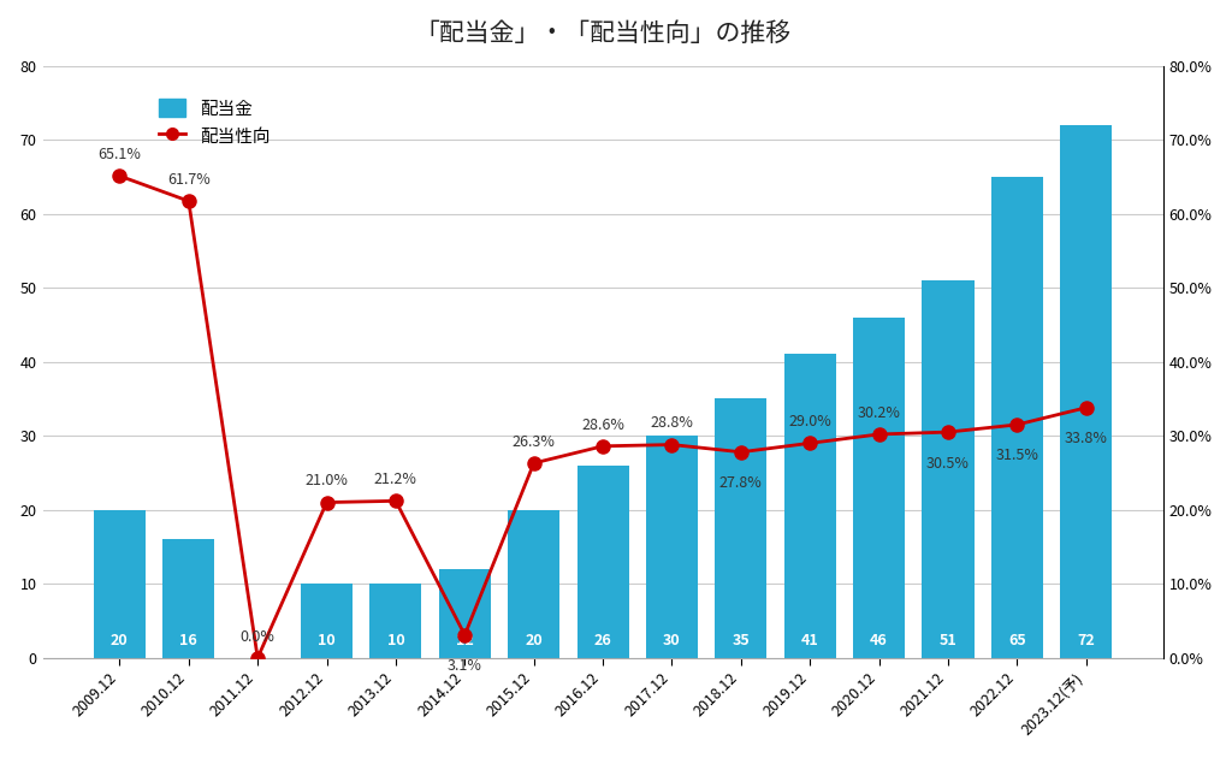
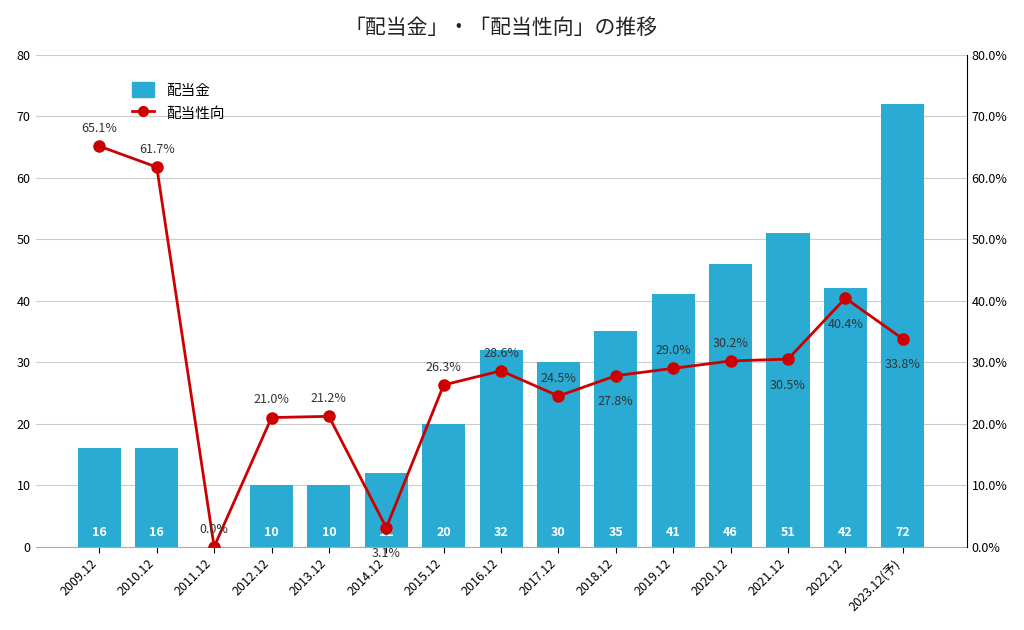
配当金/2009.12: 20 -> 16
配当金/2016.12: 26 -> 32
配当性向/2017.12: 28.8% -> 24.5%
配当金/2022.12: 65 -> 42
配当性向/2022.12: 31.5% -> 40.4%
